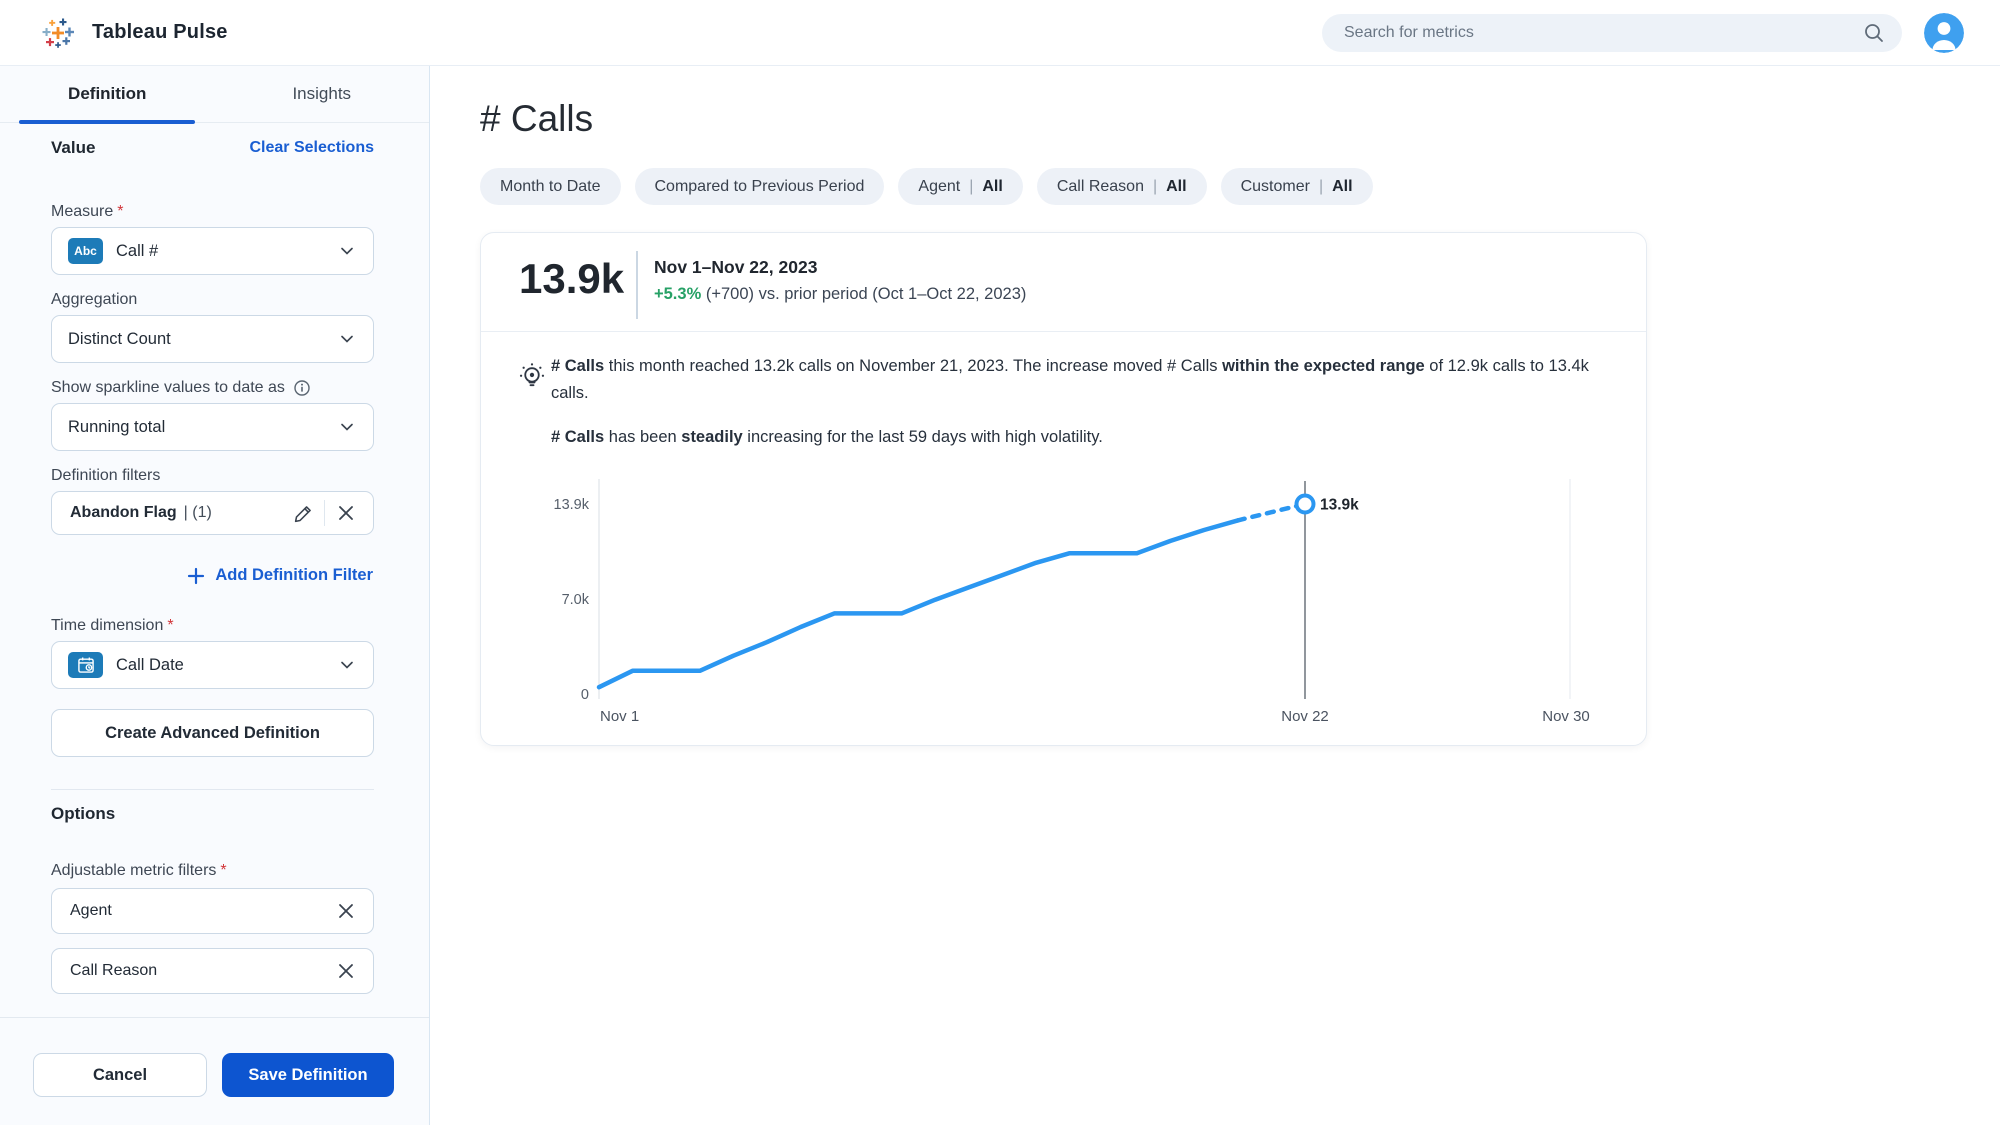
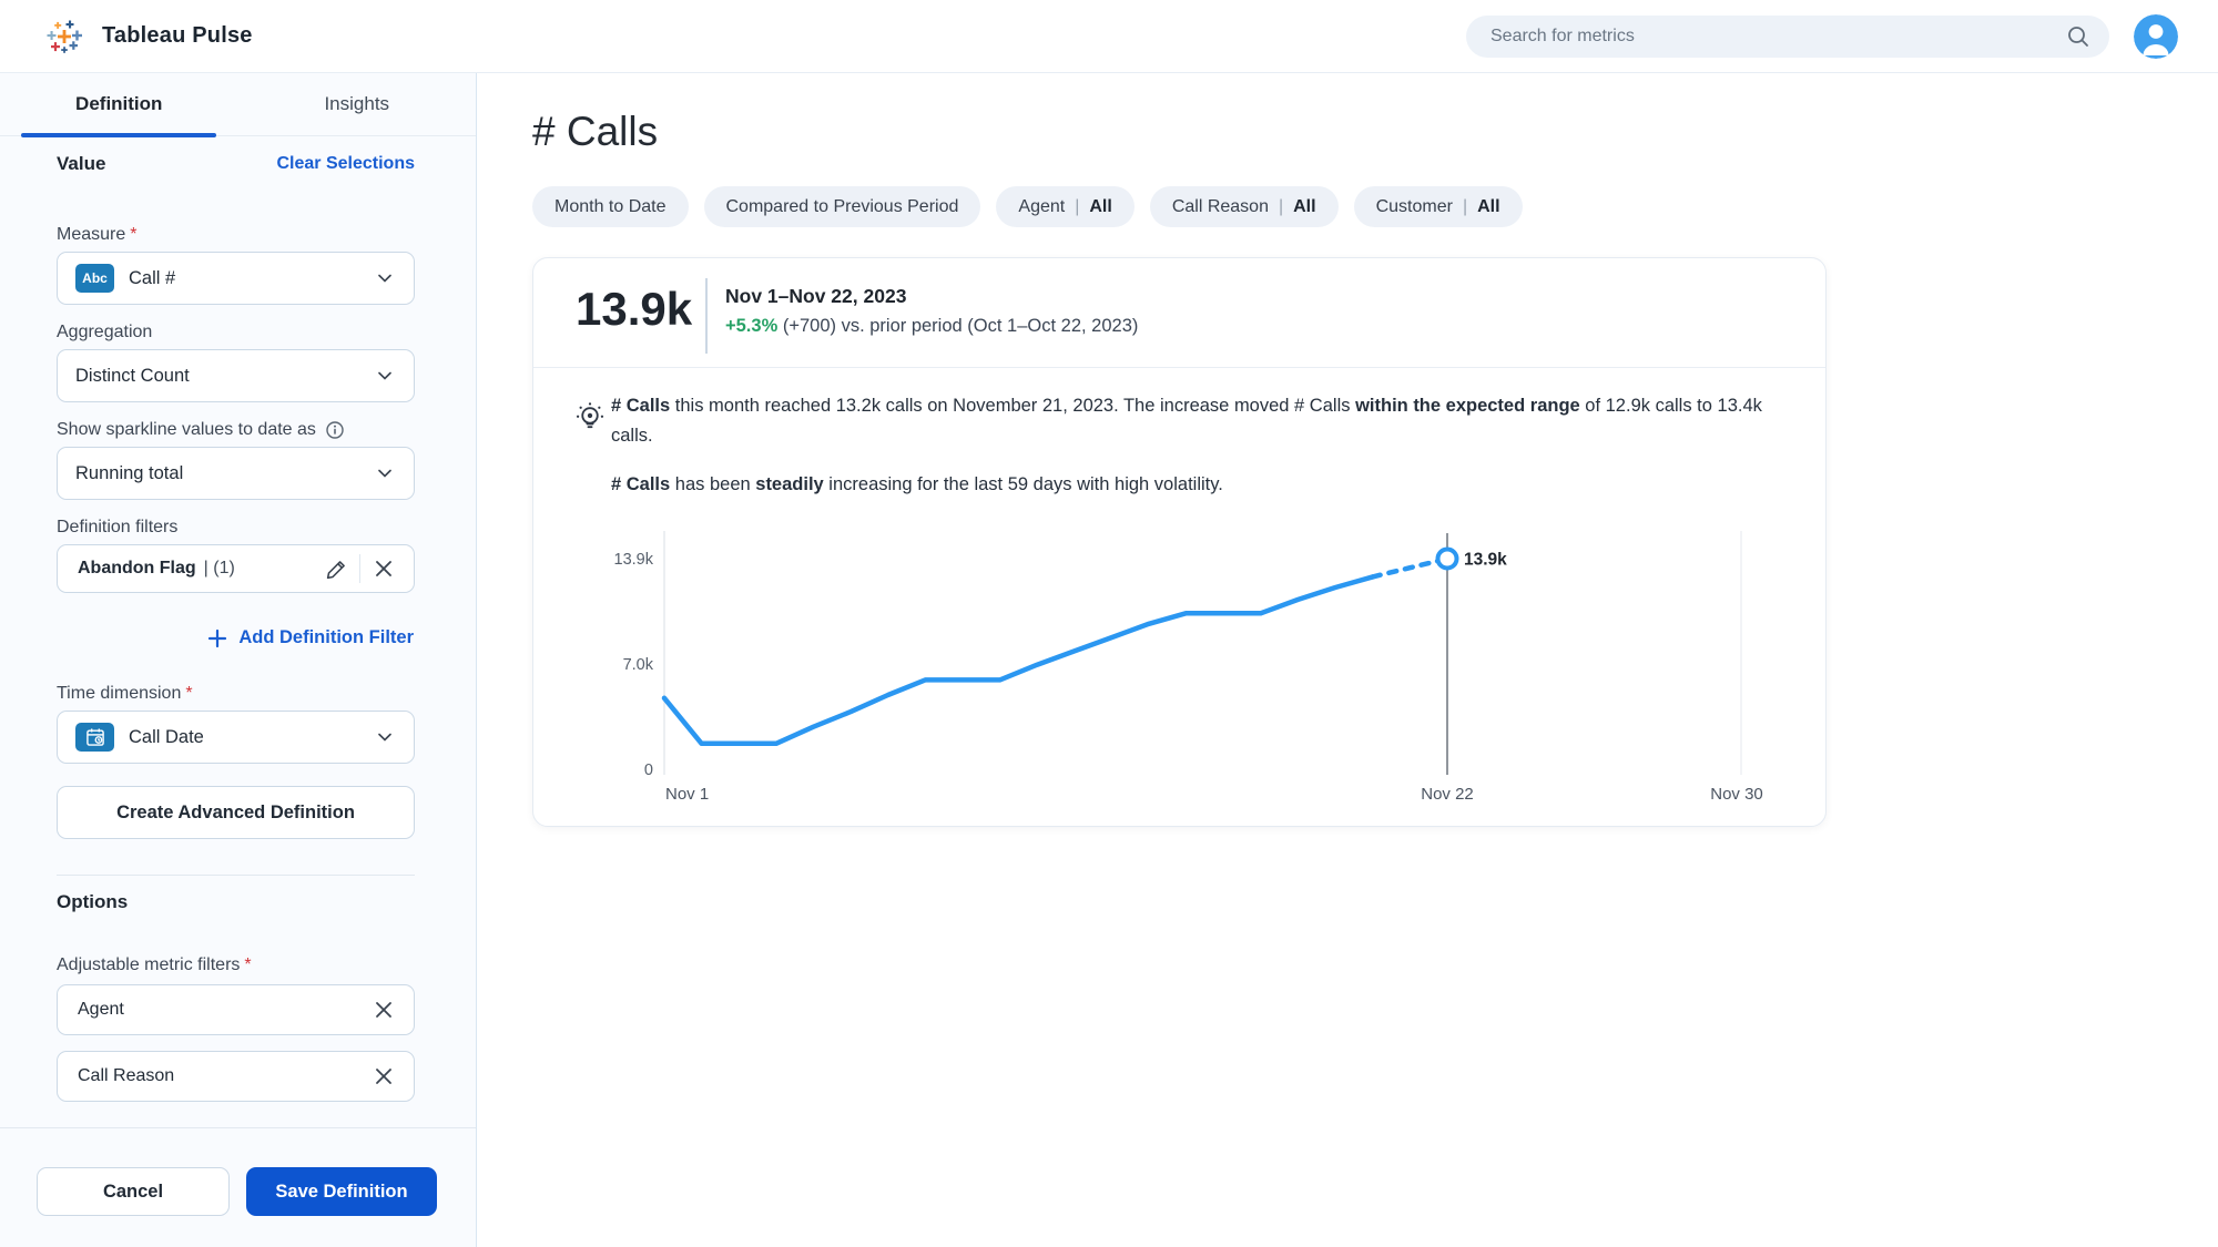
Nov 1: 0.5k -> 4.7k
